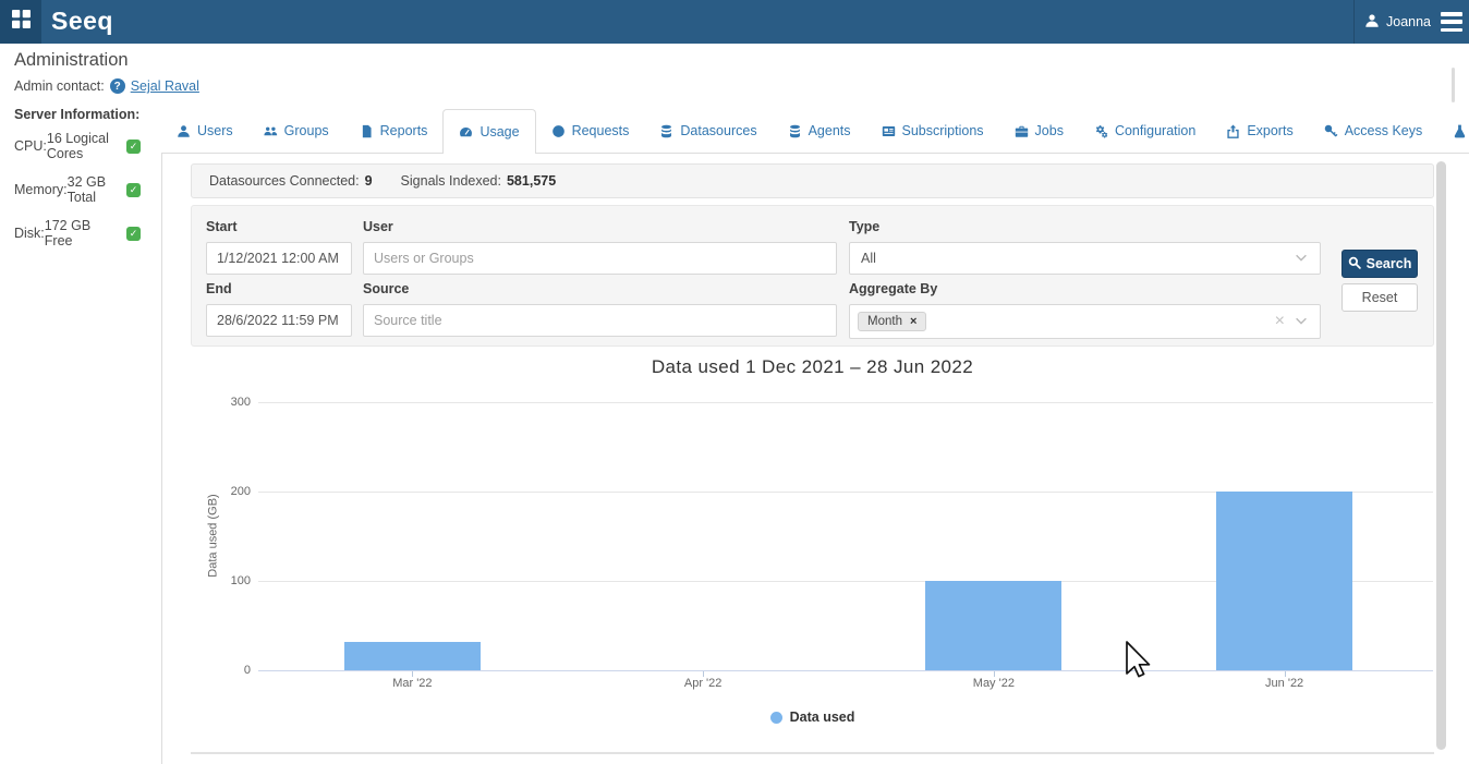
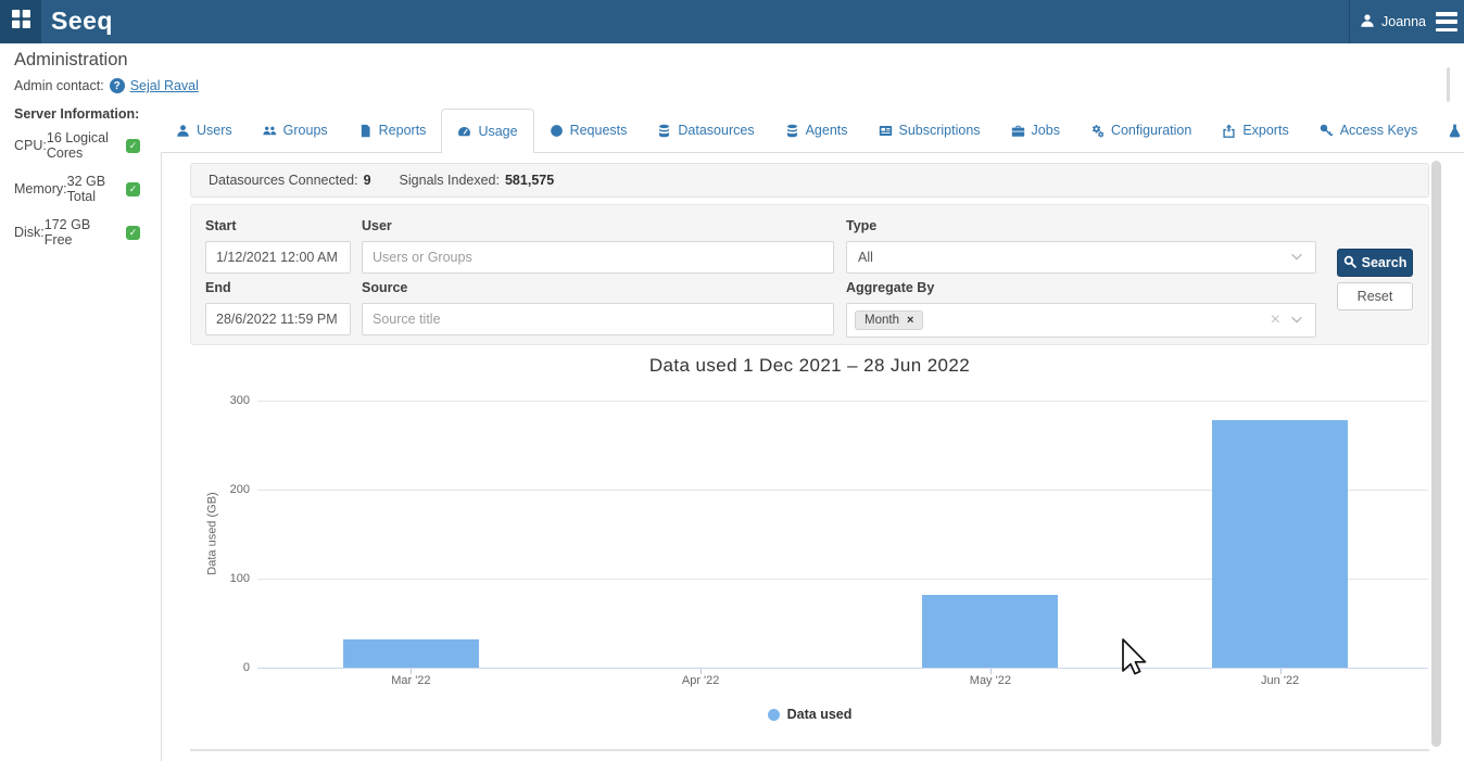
May '22: 100 -> 80
Jun '22: 200 -> 280
